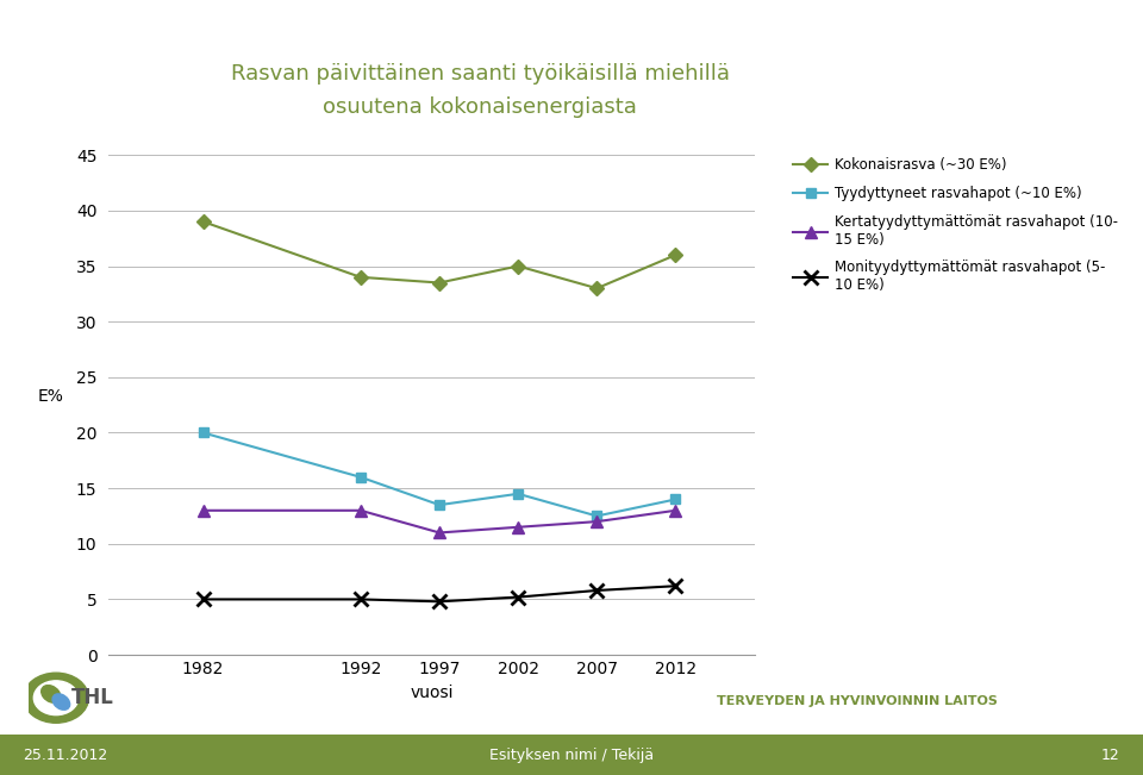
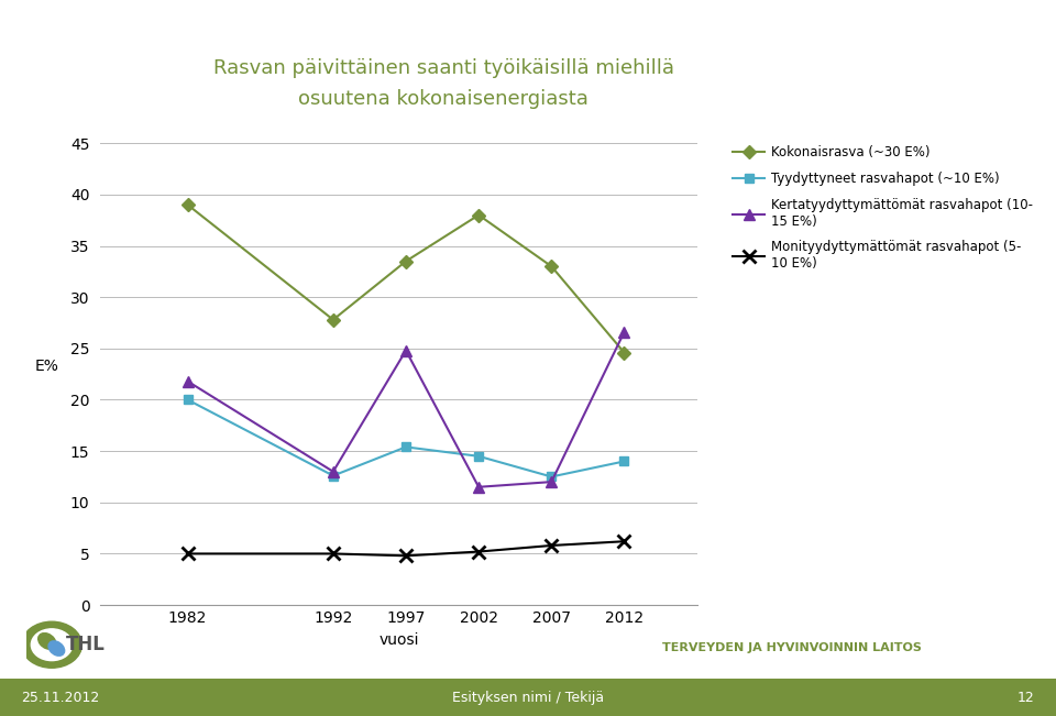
Kertatyydyttymättömät rasvahapot (10- 15 E%)/1982: 13.0 -> 21.8
Kokonaisrasva (~30 E%)/1992: 34.0 -> 27.8
Tyydyttyneet rasvahapot (~10 E%)/1992: 16.0 -> 12.6
Tyydyttyneet rasvahapot (~10 E%)/1997: 13.5 -> 15.4
Kertatyydyttymättömät rasvahapot (10- 15 E%)/1997: 11.0 -> 24.8
Kokonaisrasva (~30 E%)/2002: 35.0 -> 38.0
Kokonaisrasva (~30 E%)/2012: 36.0 -> 24.6
Kertatyydyttymättömät rasvahapot (10- 15 E%)/2012: 13.0 -> 26.6
